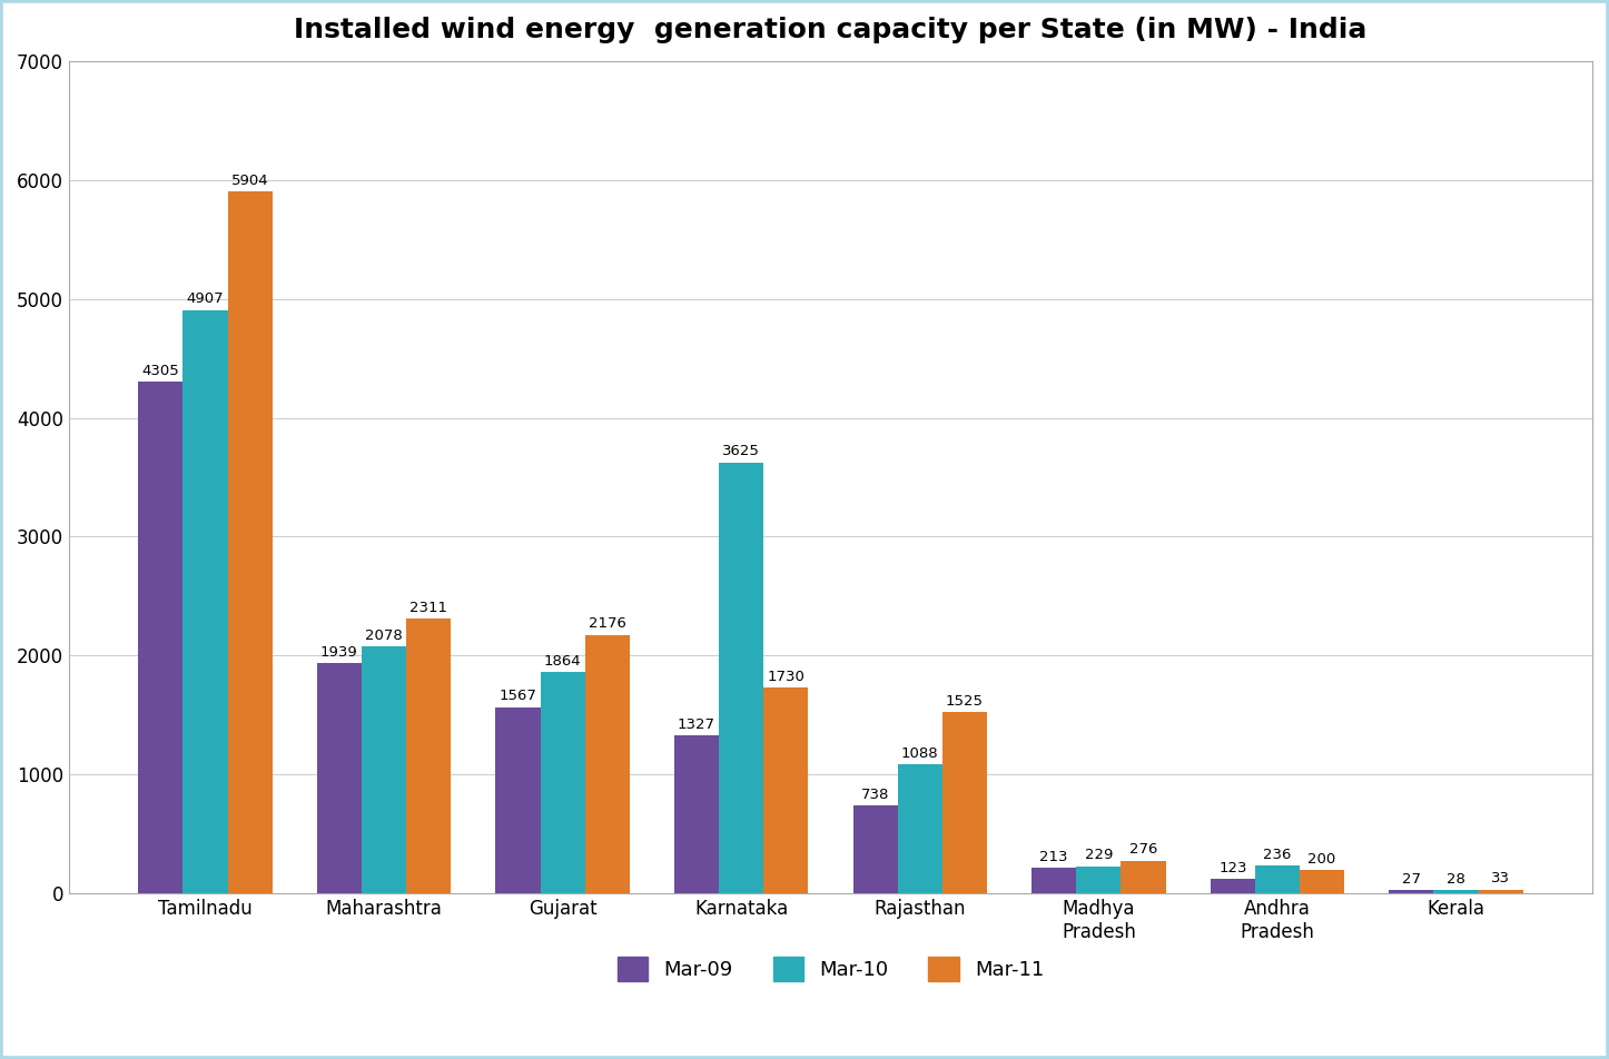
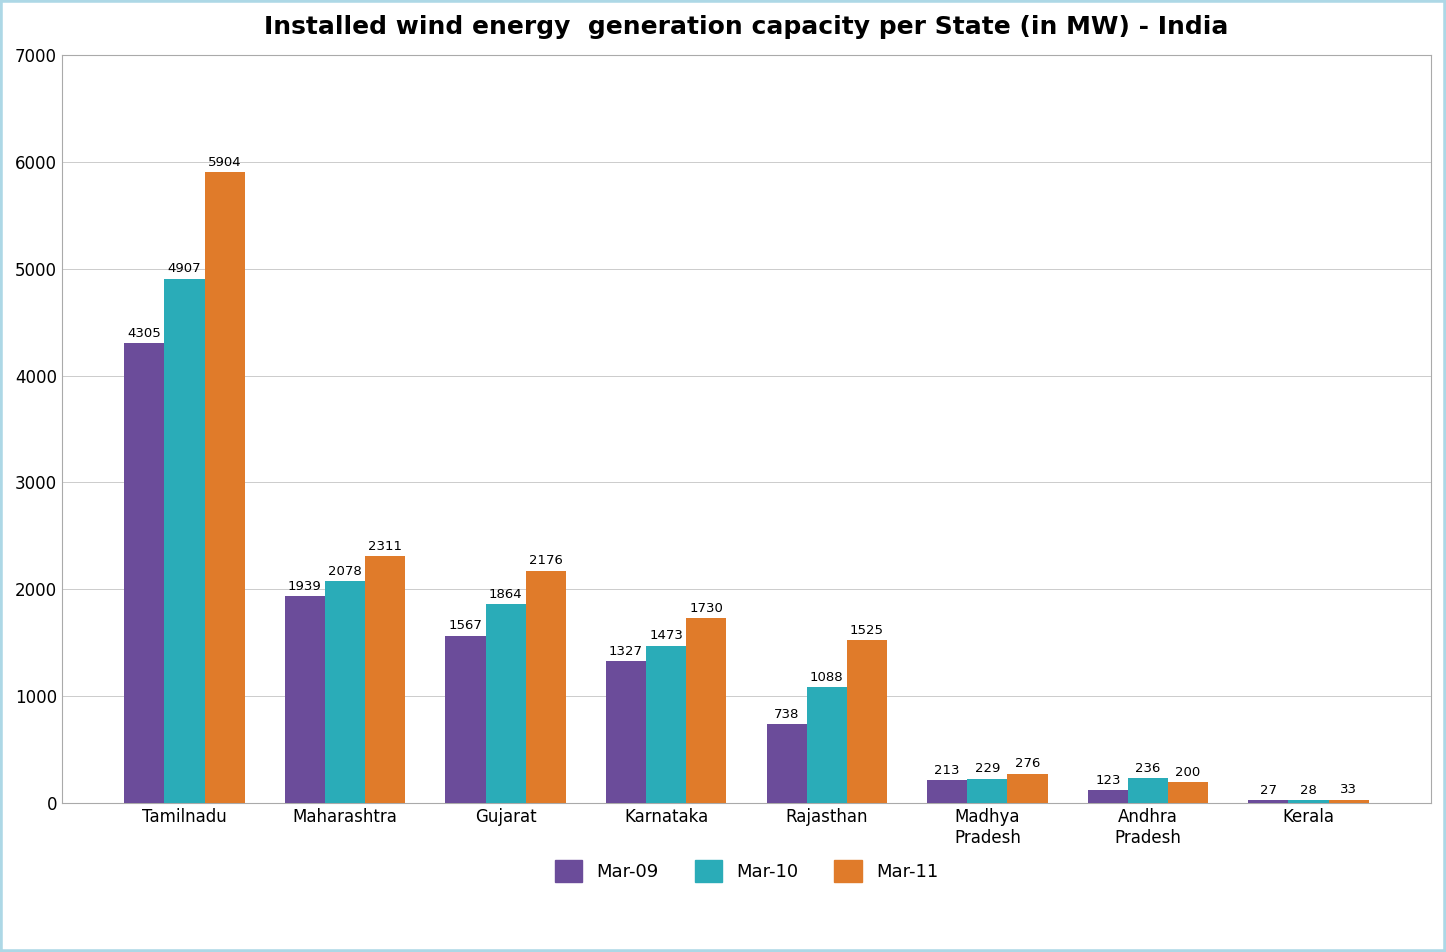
Mar-10/Karnataka: 3625 -> 1473
